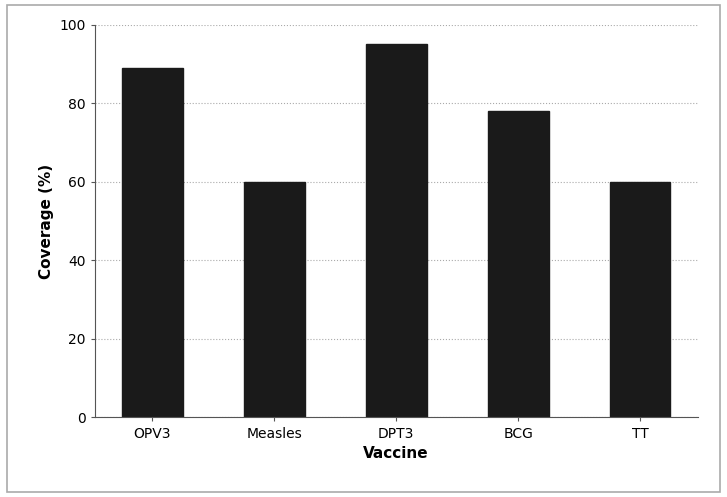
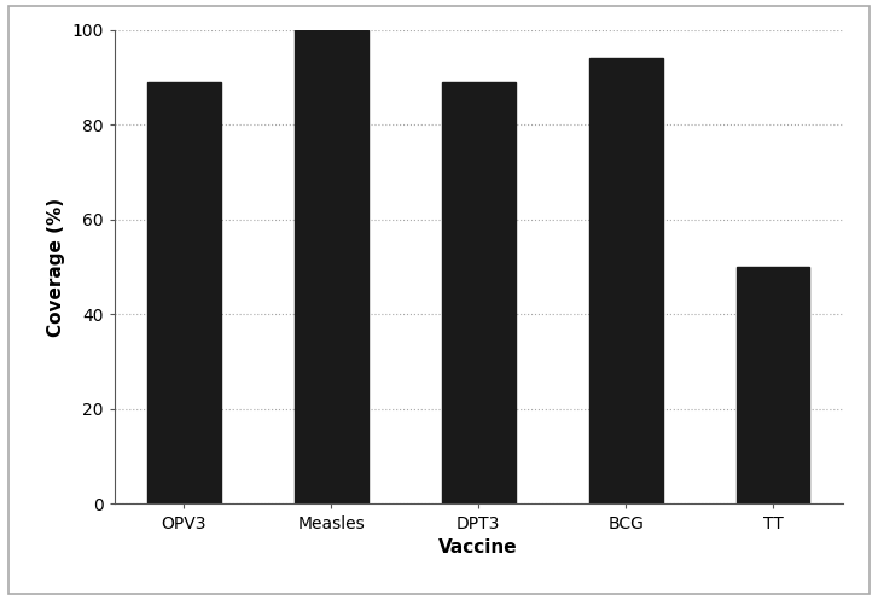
Measles: 60 -> 100
DPT3: 95 -> 89
BCG: 78 -> 94
TT: 60 -> 50
